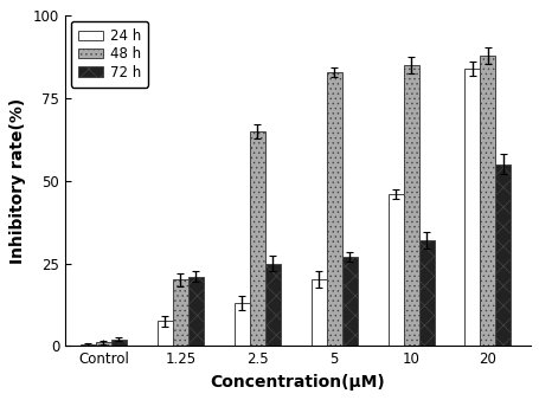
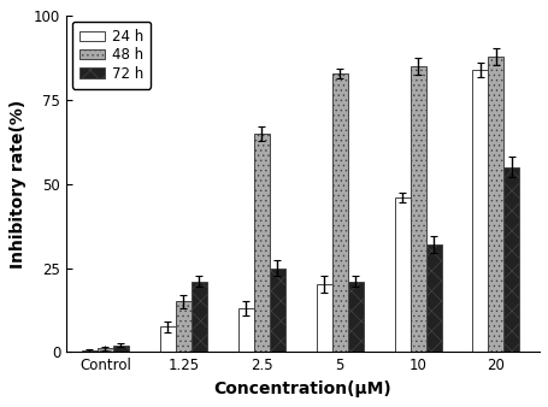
48 h/1.25: 20 -> 15
72 h/5: 27 -> 21
